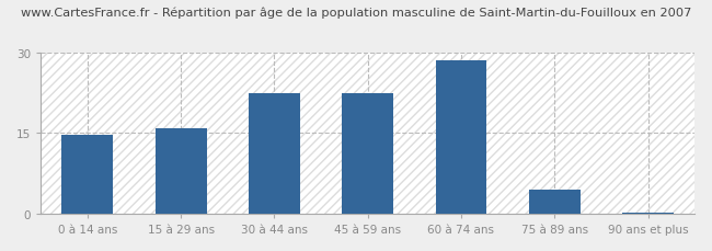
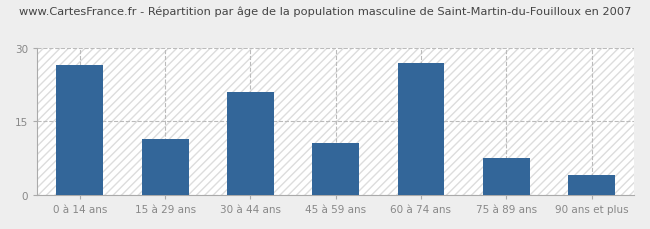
0 à 14 ans: 14.7 -> 26.5
15 à 29 ans: 16.0 -> 11.5
30 à 44 ans: 22.5 -> 21.0
45 à 59 ans: 22.4 -> 10.5
60 à 74 ans: 28.6 -> 27.0
75 à 89 ans: 4.5 -> 7.5
90 ans et plus: 0.3 -> 4.0
